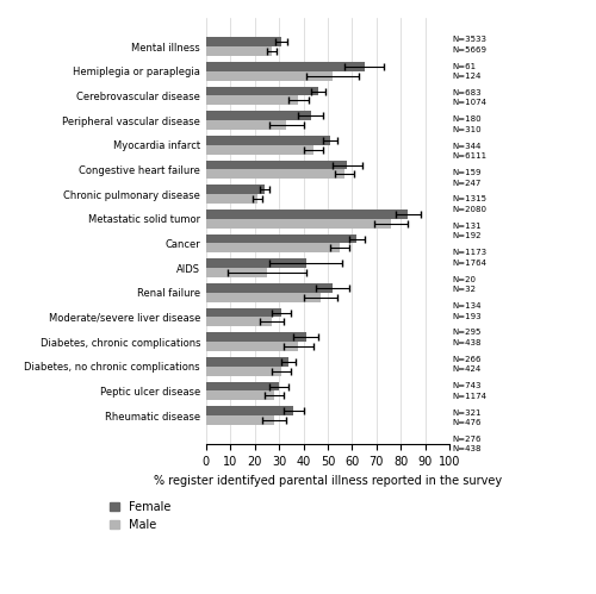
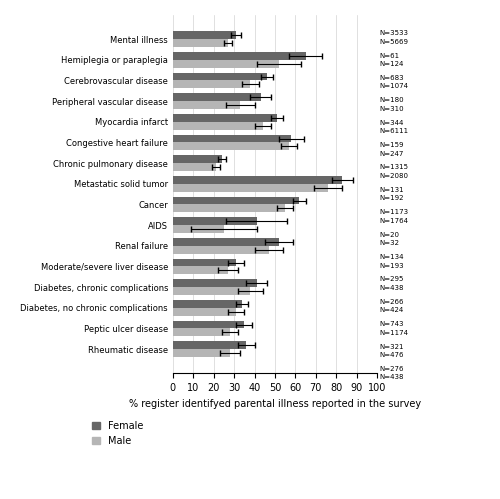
Female/Peptic ulcer disease: 30 -> 35
